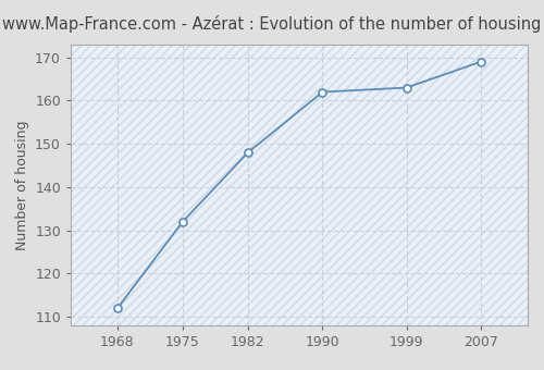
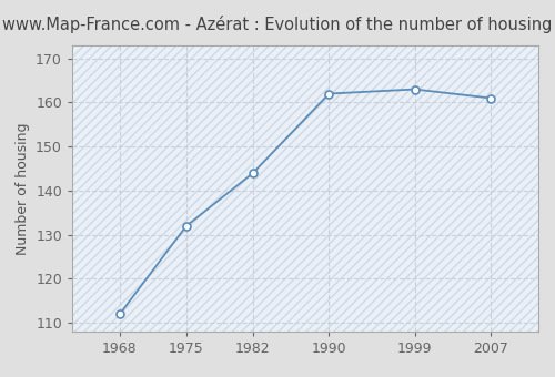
1982: 148 -> 144
2007: 169 -> 161
